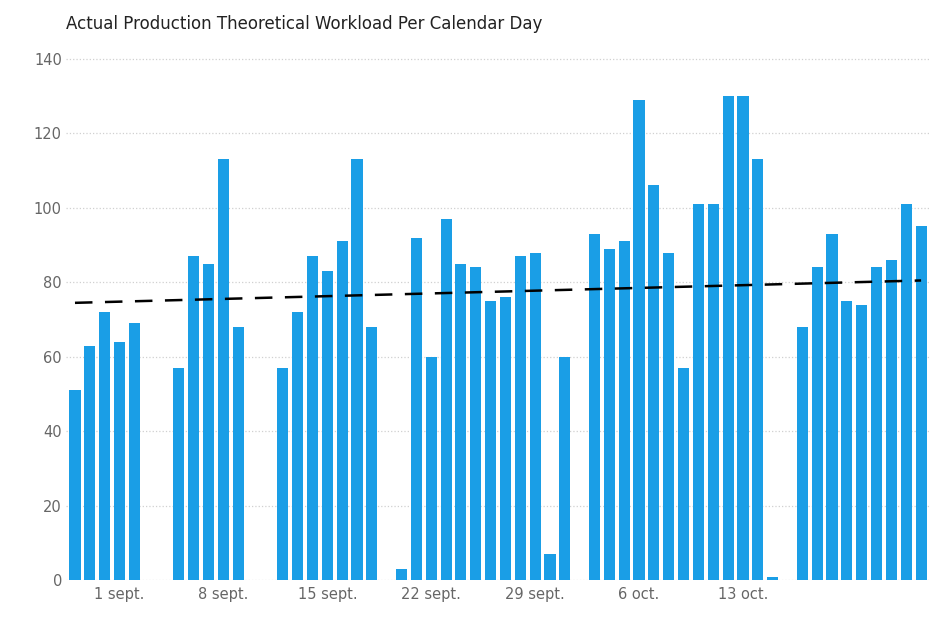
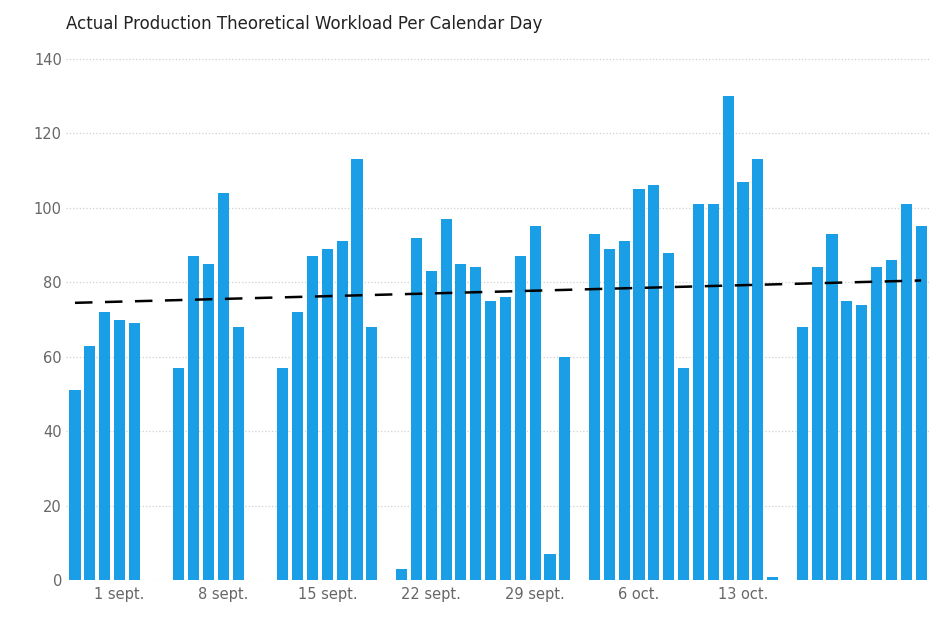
1 sept.: 64 -> 70
8 sept.: 113 -> 104
15 sept.: 83 -> 89
22 sept.: 60 -> 83
29 sept.: 88 -> 95
6 oct.: 129 -> 105
13 oct.: 130 -> 107
